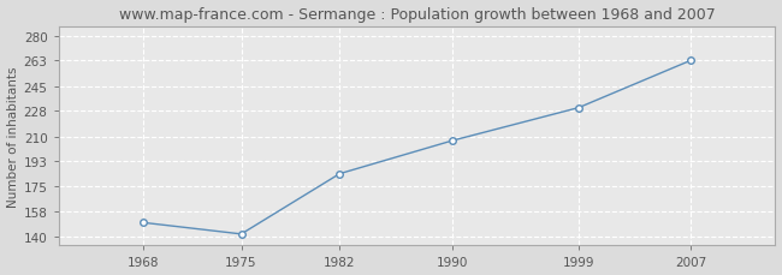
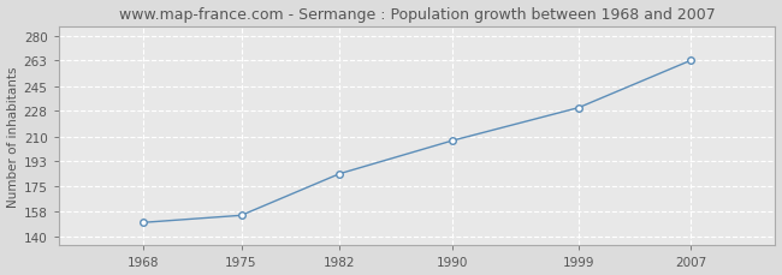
1975: 142 -> 155
